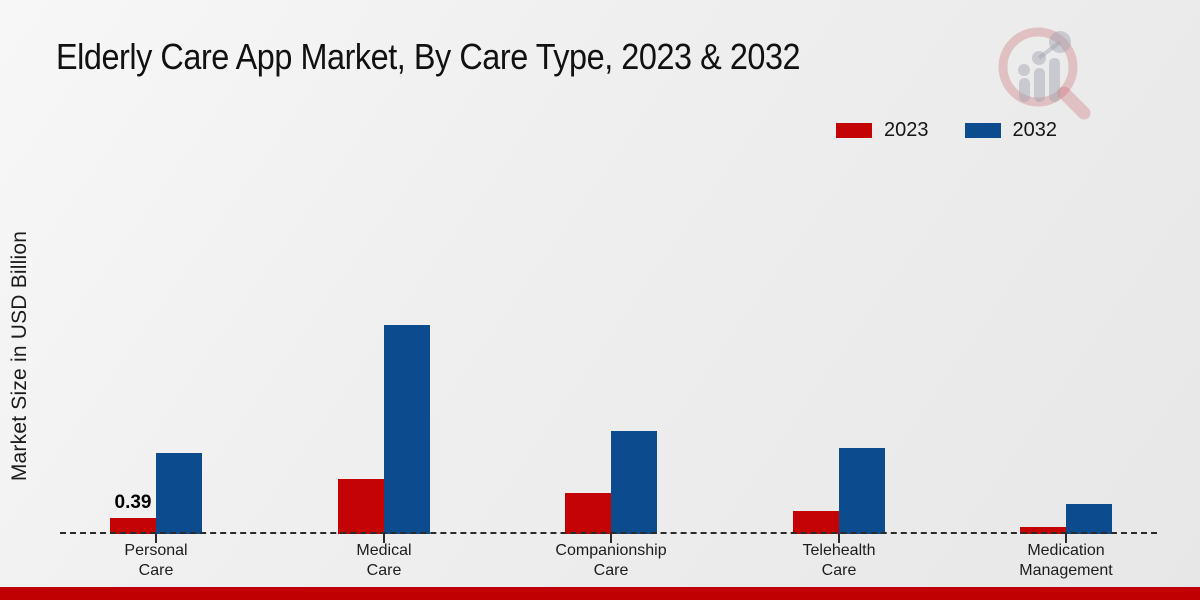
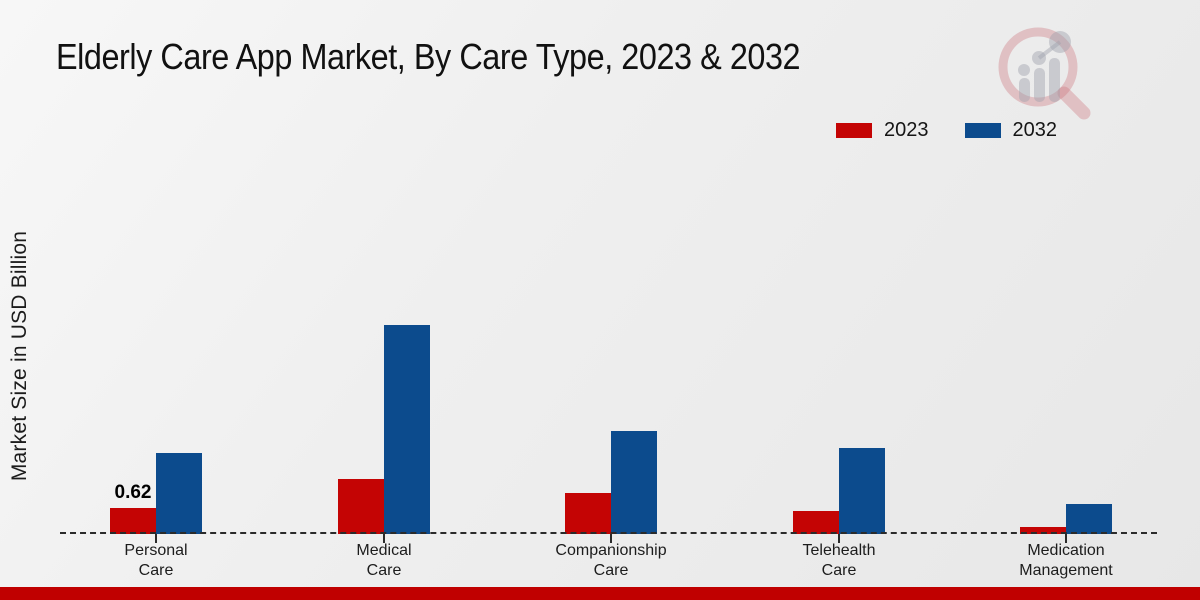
2023/Personal Care: 0.39 -> 0.62
